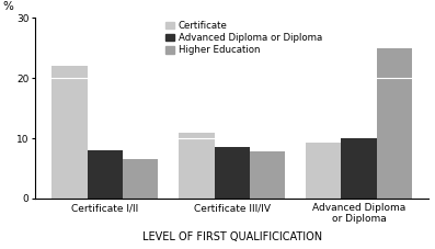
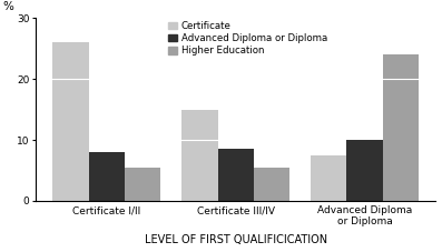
Certificate/Certificate I/II: 22.0 -> 26.0
Higher Education/Certificate I/II: 6.6 -> 5.5
Certificate/Certificate III/IV: 11.0 -> 15.0
Higher Education/Certificate III/IV: 7.8 -> 5.5
Certificate/Advanced Diploma or Diploma: 9.2 -> 7.5
Higher Education/Advanced Diploma or Diploma: 25.0 -> 24.0
